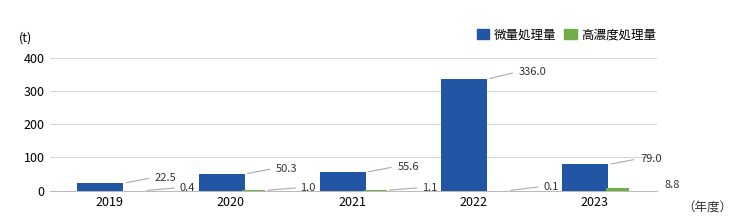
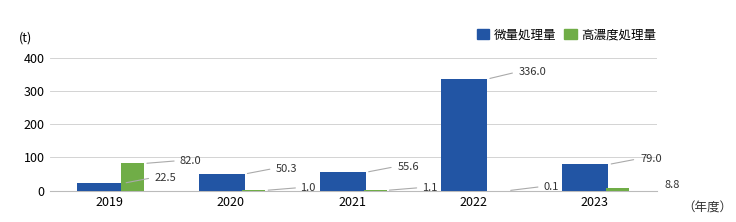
高濃度処理量/2019: 0.4 -> 82.0
